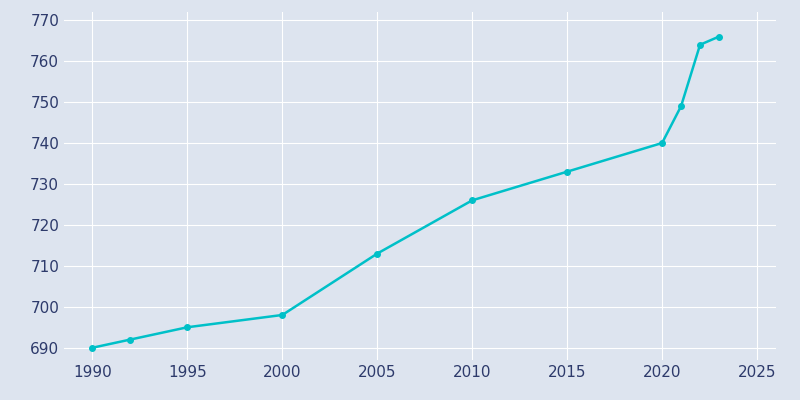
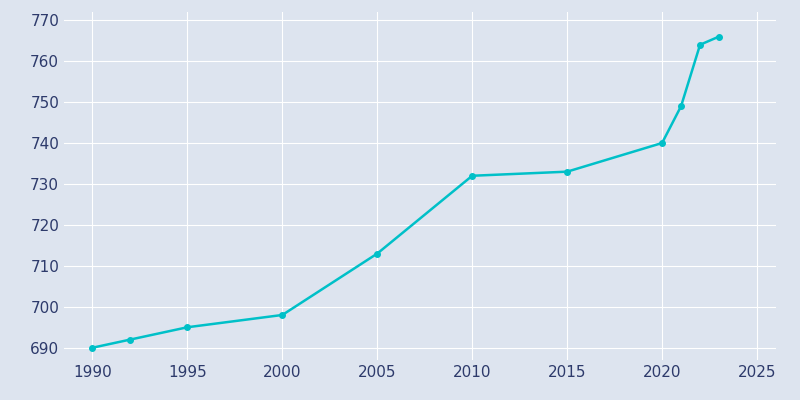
2010: 726 -> 732
